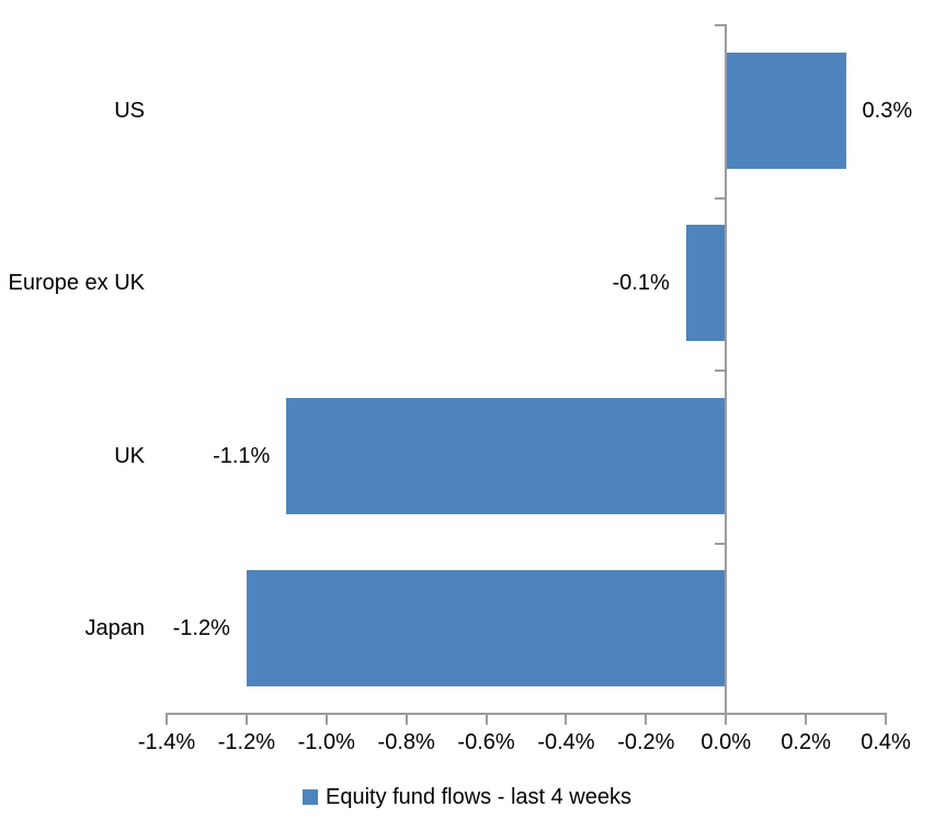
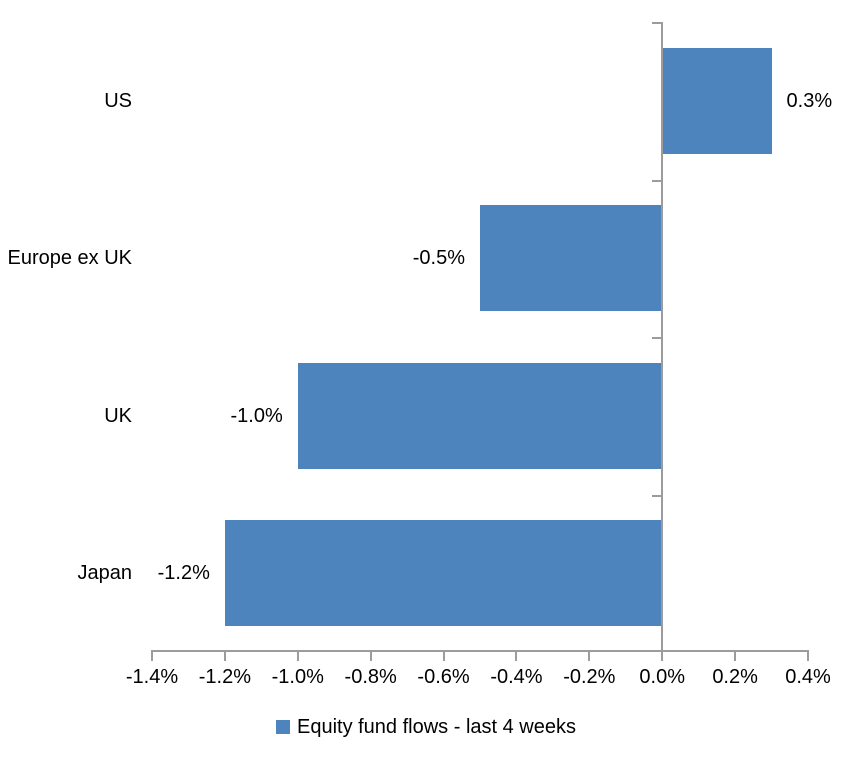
Europe ex UK: -0.1% -> -0.5%
UK: -1.1% -> -1.0%
